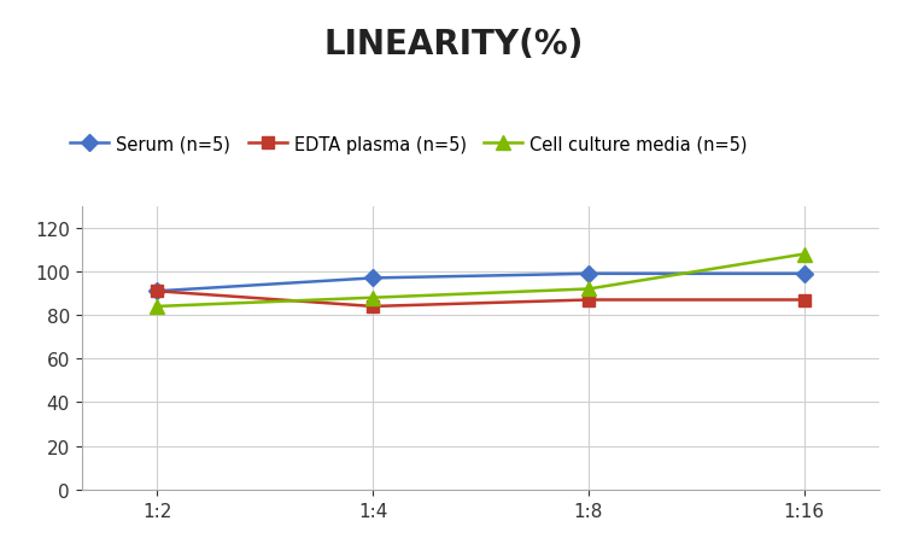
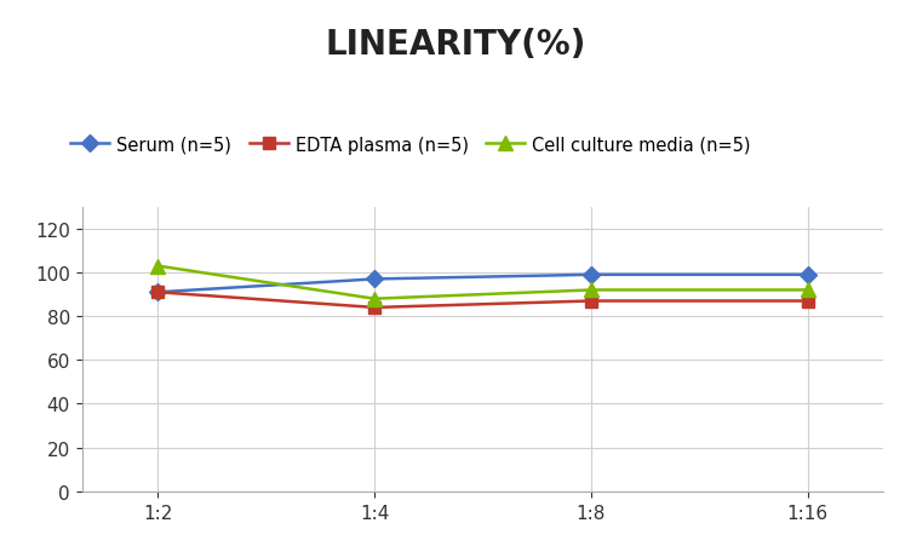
Cell culture media (n=5)/1:2: 84 -> 103
Cell culture media (n=5)/1:16: 108 -> 92
